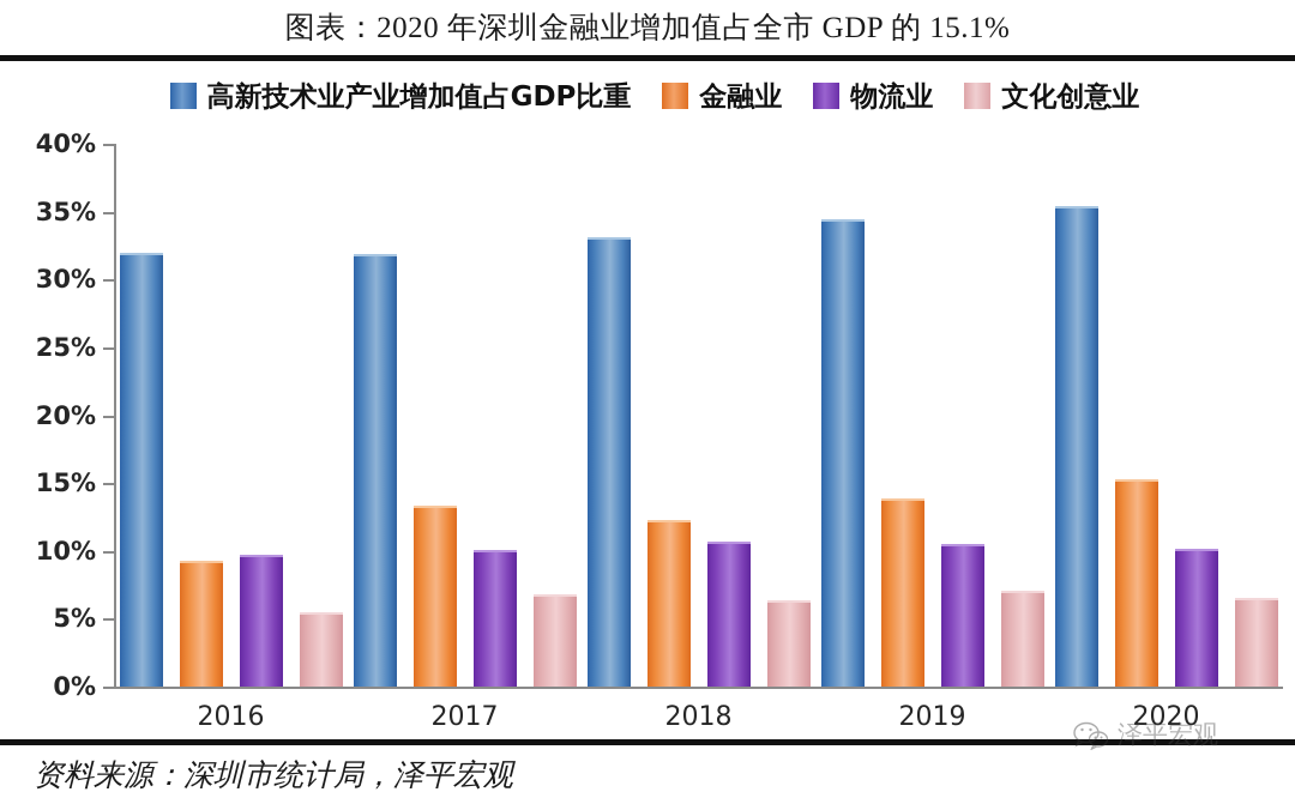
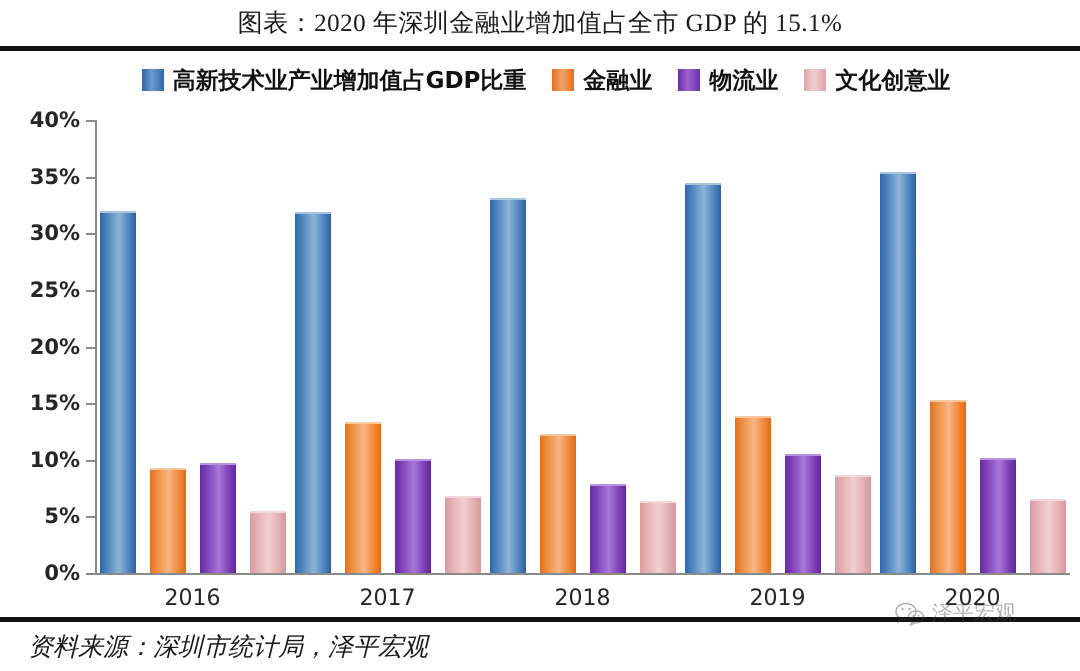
物流业/2018: 10.5% -> 7.7%
文化创意业/2019: 6.9% -> 8.5%
